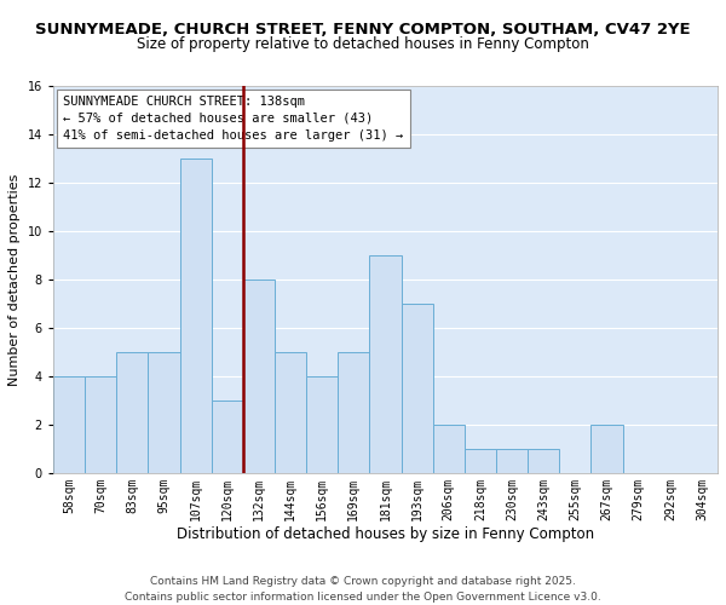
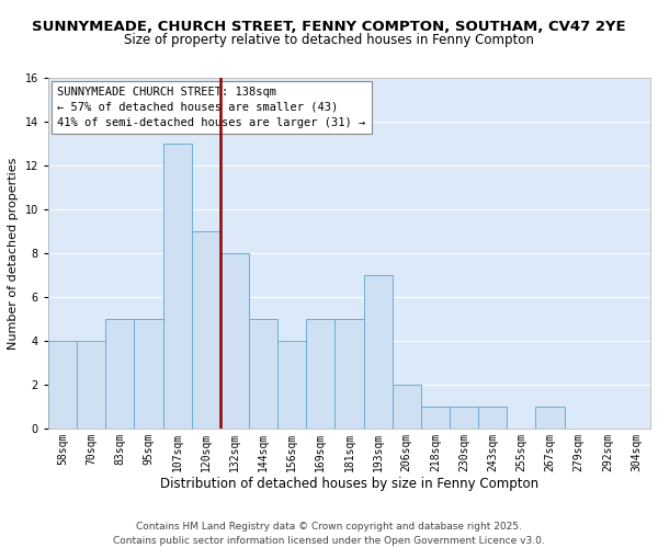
120sqm: 3 -> 9
181sqm: 9 -> 5
267sqm: 2 -> 1
